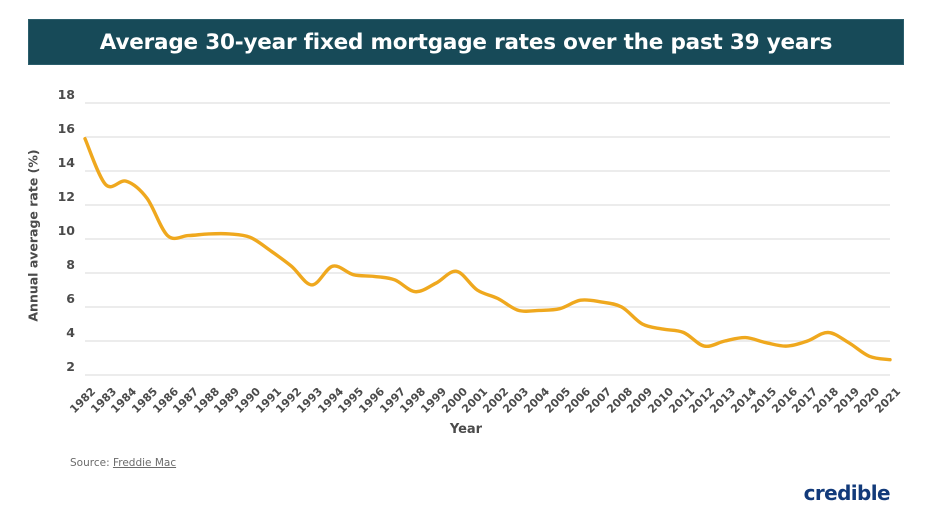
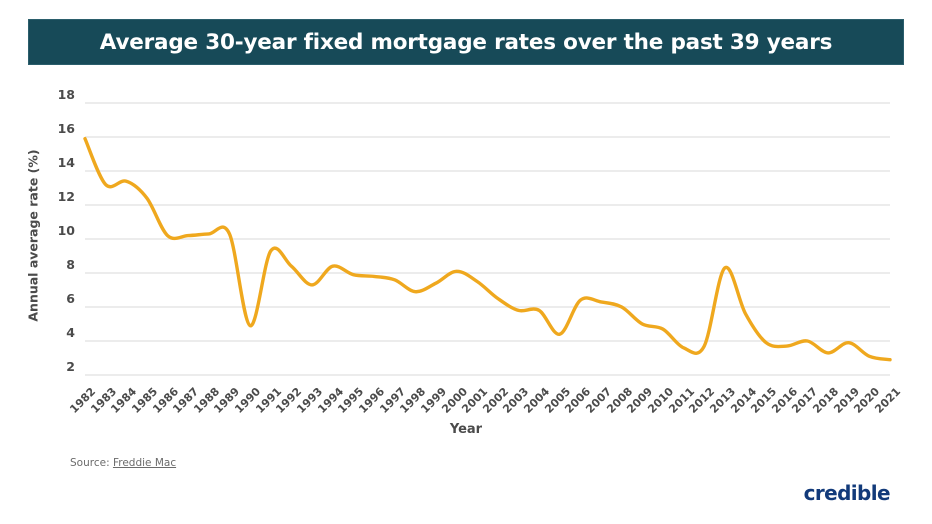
1990: 10.1 -> 4.9
2001: 7.0 -> 7.5
2005: 5.9 -> 4.4
2011: 4.5 -> 3.6
2013: 4.0 -> 8.3
2014: 4.2 -> 5.6
2018: 4.5 -> 3.3
